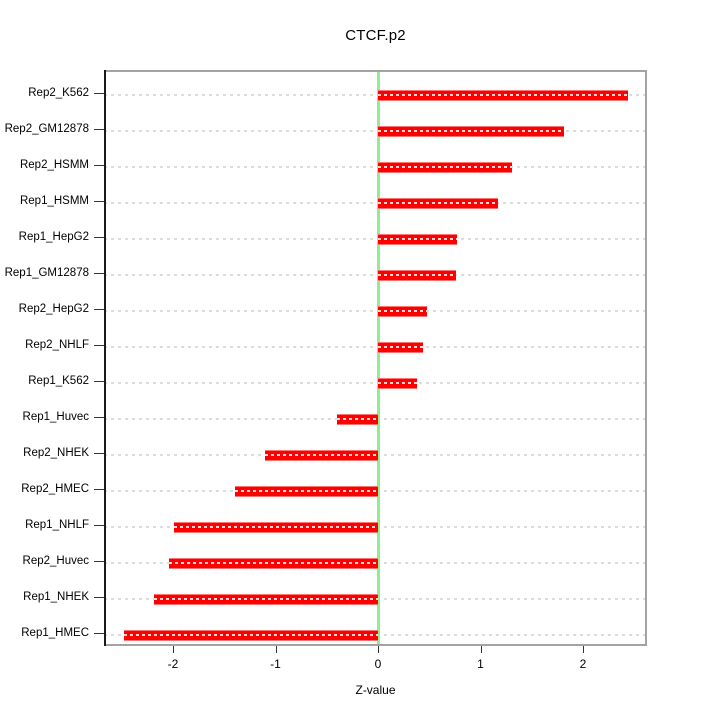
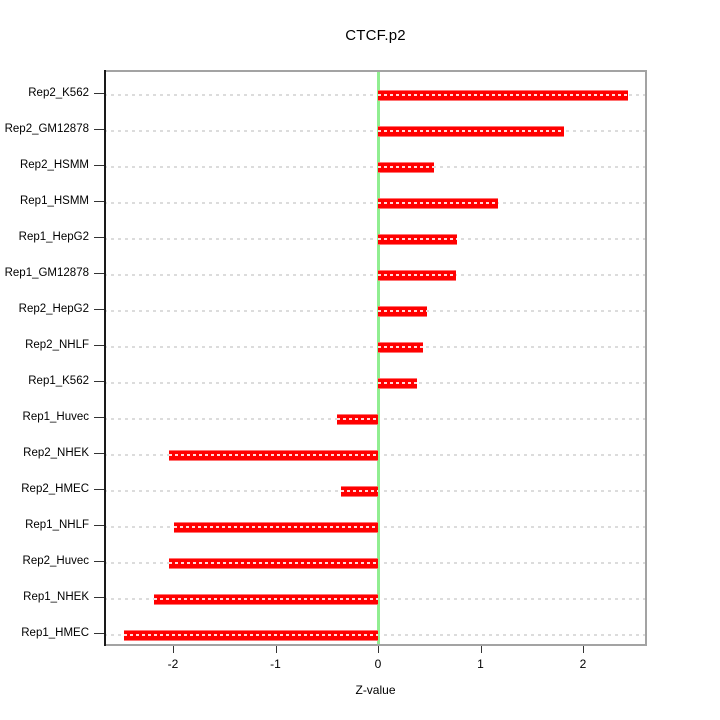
Rep2_HSMM: 1.31 -> 0.55
Rep2_NHEK: -1.10 -> -2.04
Rep2_HMEC: -1.40 -> -0.36
